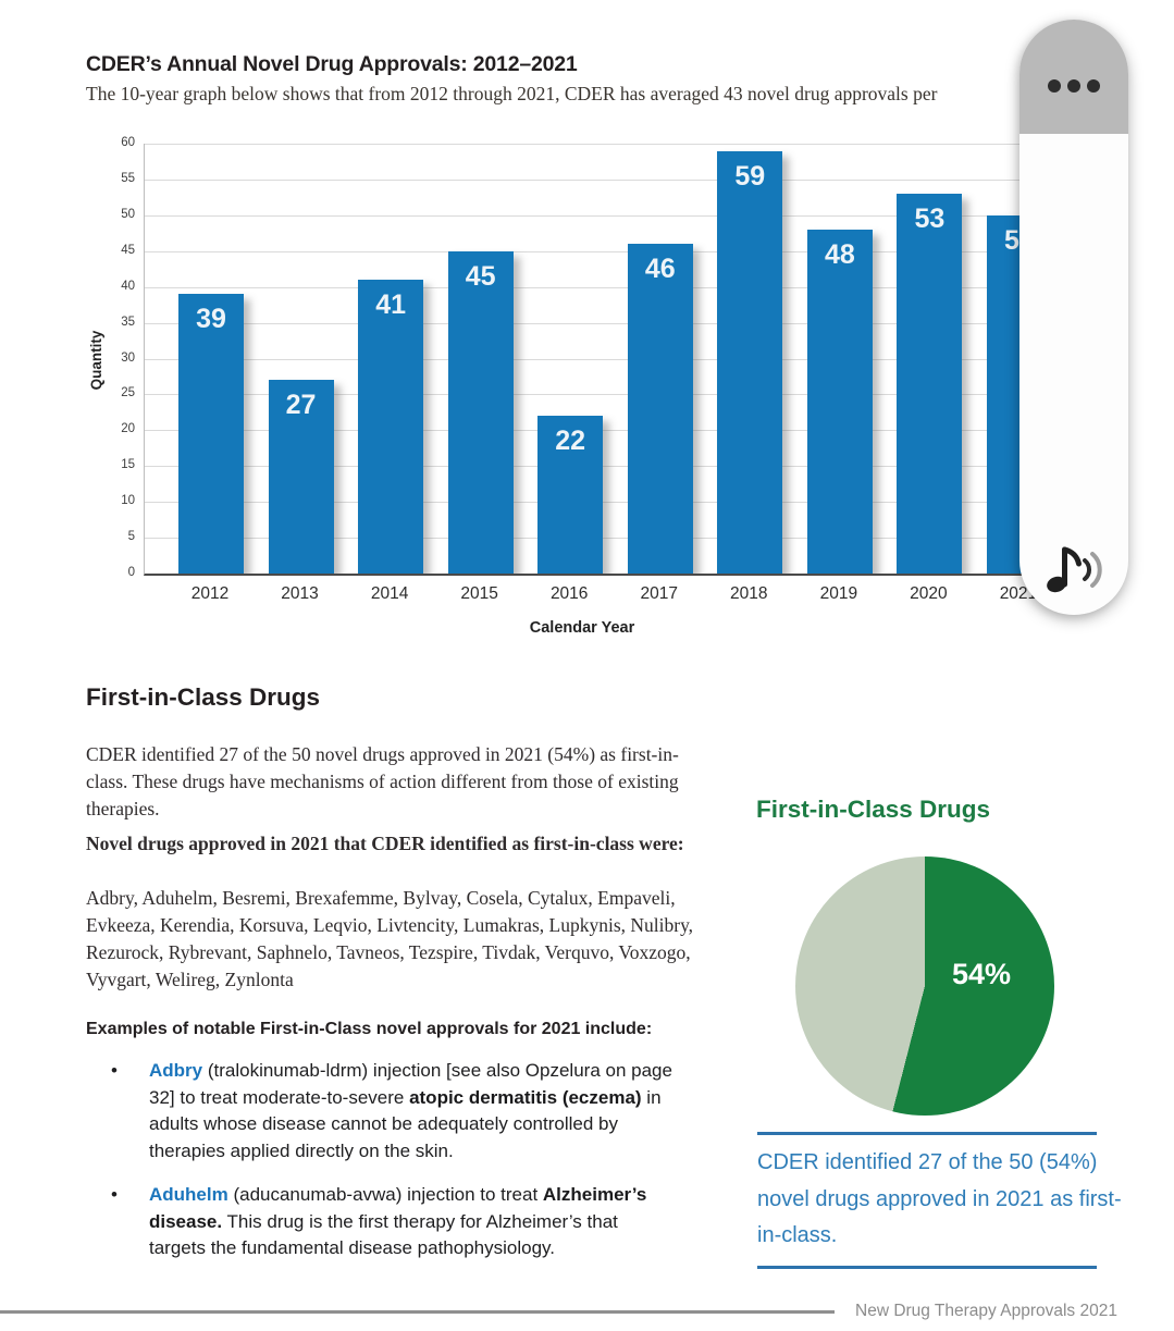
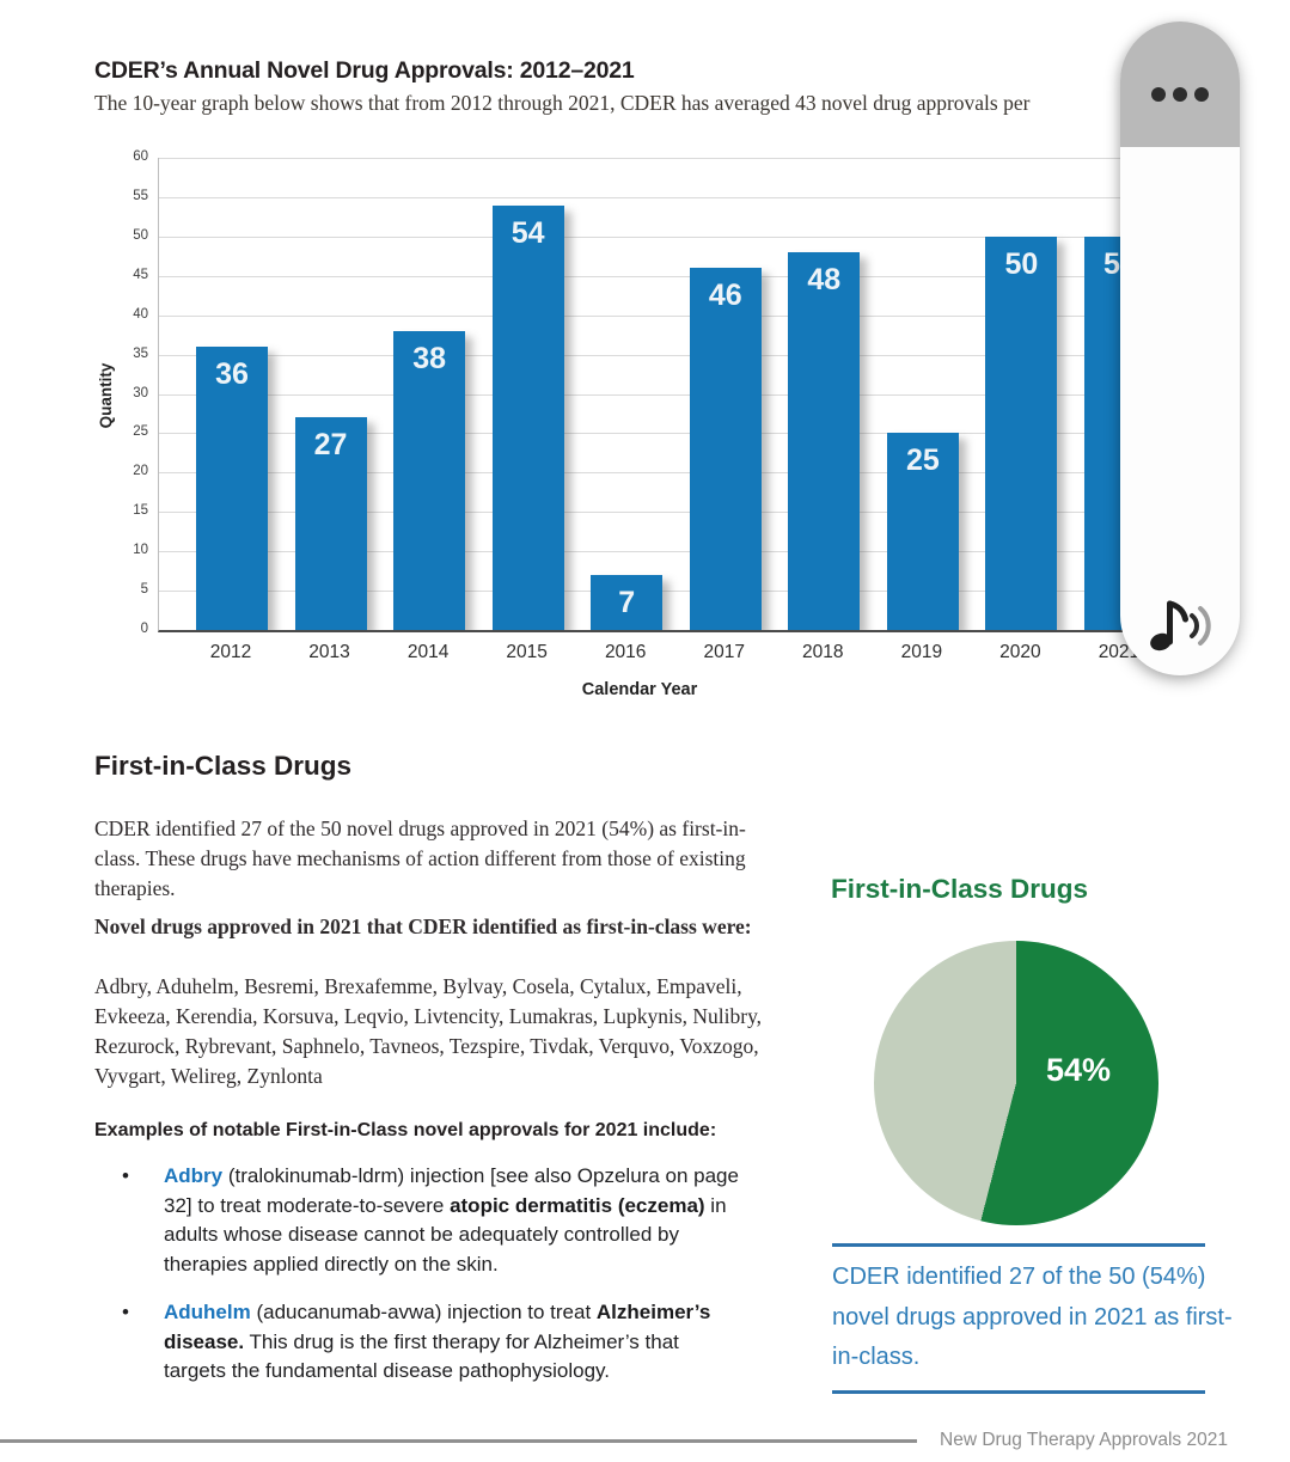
CDER’s Annual Novel Drug Approvals: 2012–2021/2012: 39 -> 36
CDER’s Annual Novel Drug Approvals: 2012–2021/2014: 41 -> 38
CDER’s Annual Novel Drug Approvals: 2012–2021/2015: 45 -> 54
CDER’s Annual Novel Drug Approvals: 2012–2021/2016: 22 -> 7
CDER’s Annual Novel Drug Approvals: 2012–2021/2018: 59 -> 48
CDER’s Annual Novel Drug Approvals: 2012–2021/2019: 48 -> 25
CDER’s Annual Novel Drug Approvals: 2012–2021/2020: 53 -> 50
